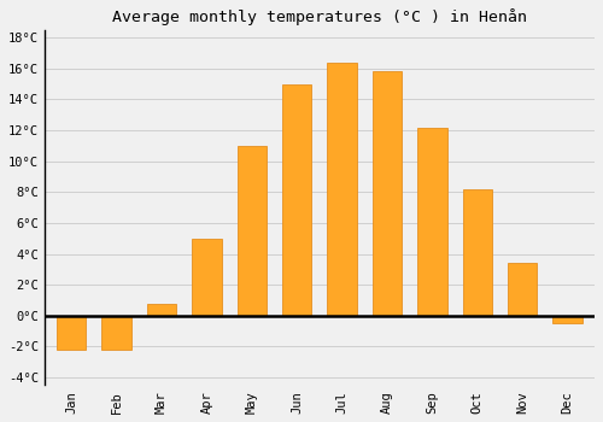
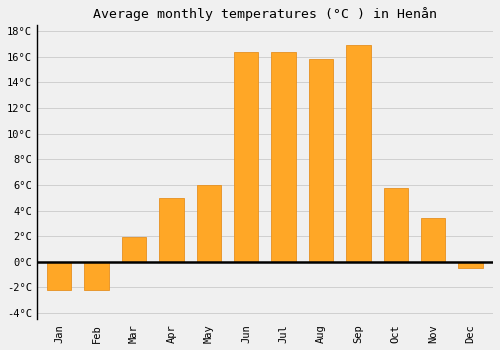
Mar: 0.8°C -> 1.9°C
May: 11.0°C -> 6.0°C
Jun: 15.0°C -> 16.4°C
Sep: 12.2°C -> 16.9°C
Oct: 8.2°C -> 5.8°C
